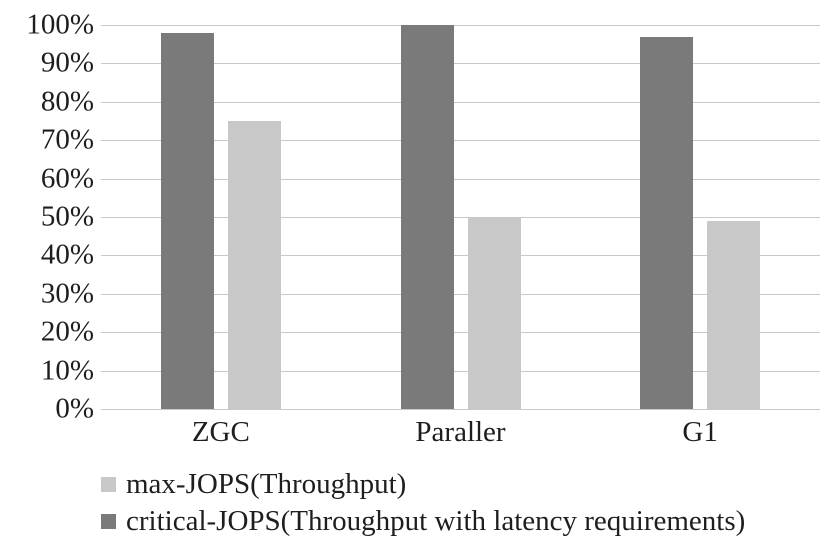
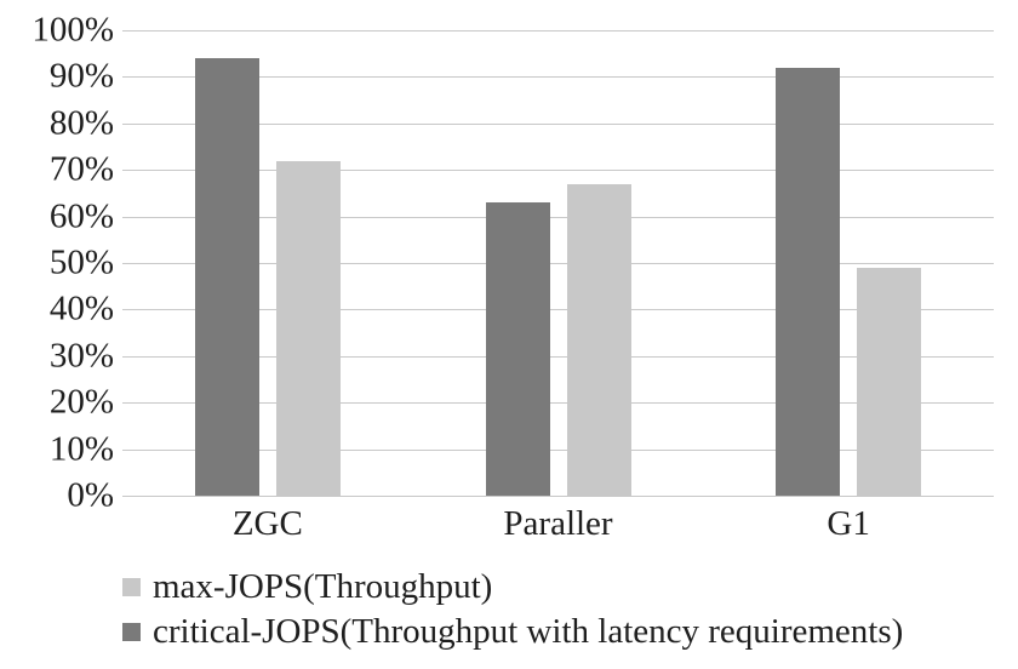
critical-JOPS(Throughput with latency requirements)/ZGC: 98% -> 94%
max-JOPS(Throughput)/ZGC: 75% -> 72%
critical-JOPS(Throughput with latency requirements)/Paraller: 100% -> 63%
max-JOPS(Throughput)/Paraller: 50% -> 67%
critical-JOPS(Throughput with latency requirements)/G1: 97% -> 92%
